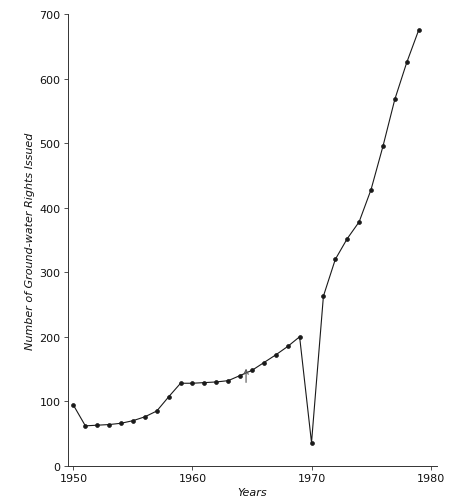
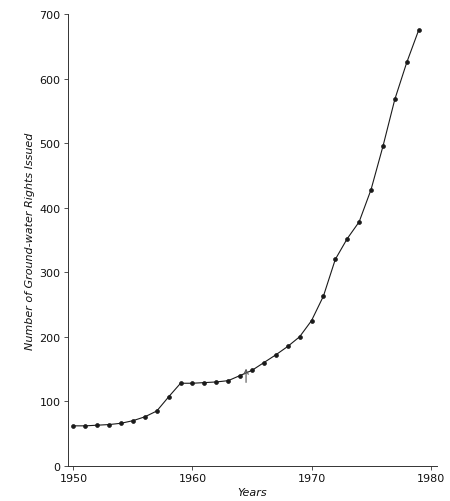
1950: 94 -> 62
1970: 36 -> 225
